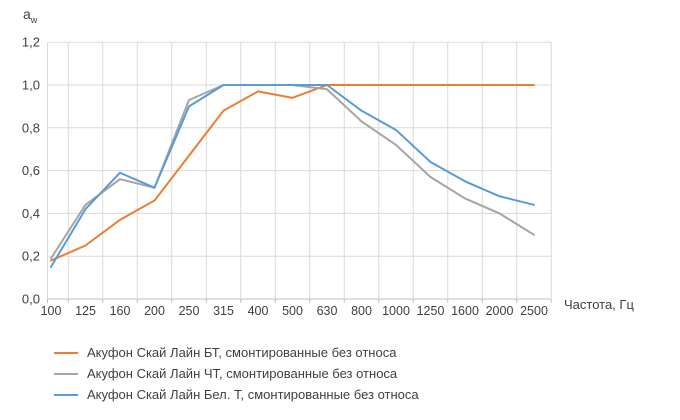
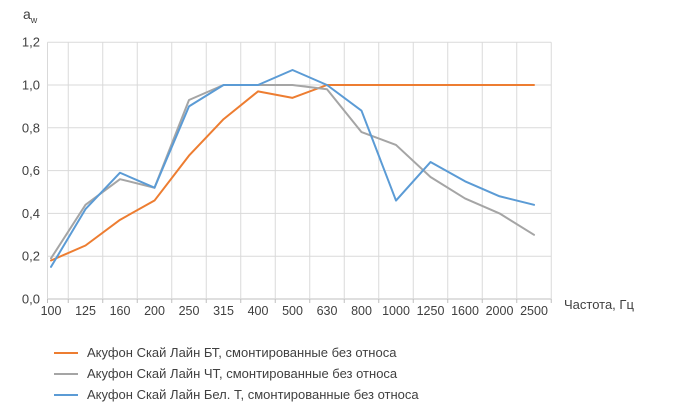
Акуфон Скай Лайн БТ, смонтированные без относа/315: 0,88 -> 0,84
Акуфон Скай Лайн Бел. Т, смонтированные без относа/500: 1,00 -> 1,07
Акуфон Скай Лайн ЧТ, смонтированные без относа/800: 0,83 -> 0,78
Акуфон Скай Лайн Бел. Т, смонтированные без относа/1000: 0,79 -> 0,46
